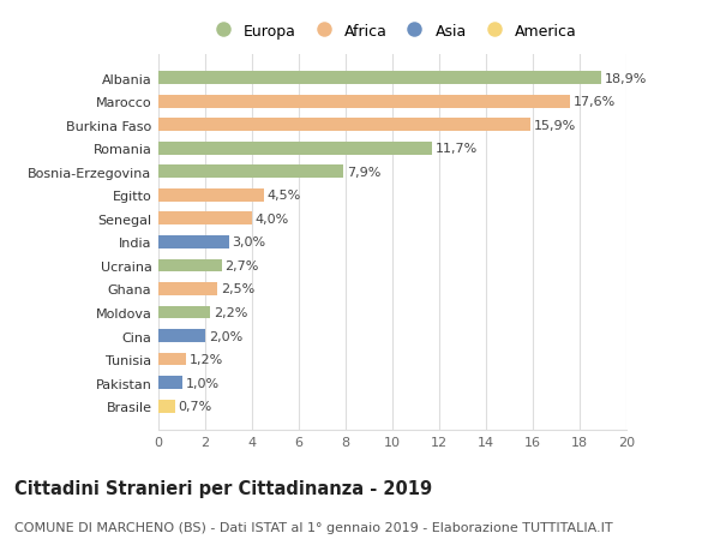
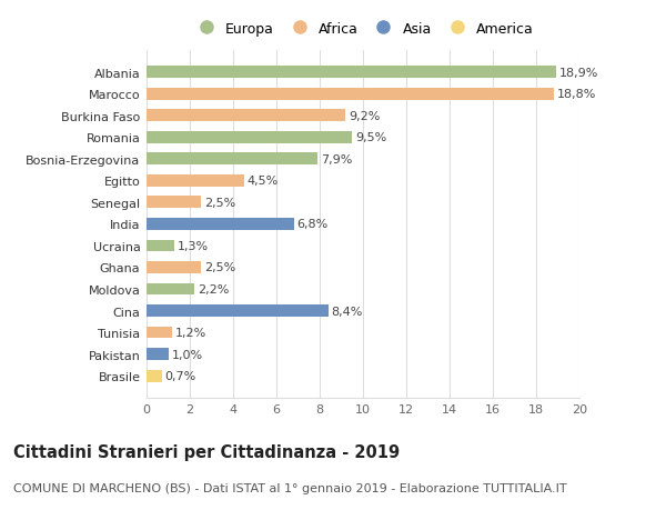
Marocco: 17,6% -> 18,8%
Burkina Faso: 15,9% -> 9,2%
Romania: 11,7% -> 9,5%
Senegal: 4,0% -> 2,5%
India: 3,0% -> 6,8%
Ucraina: 2,7% -> 1,3%
Cina: 2,0% -> 8,4%
